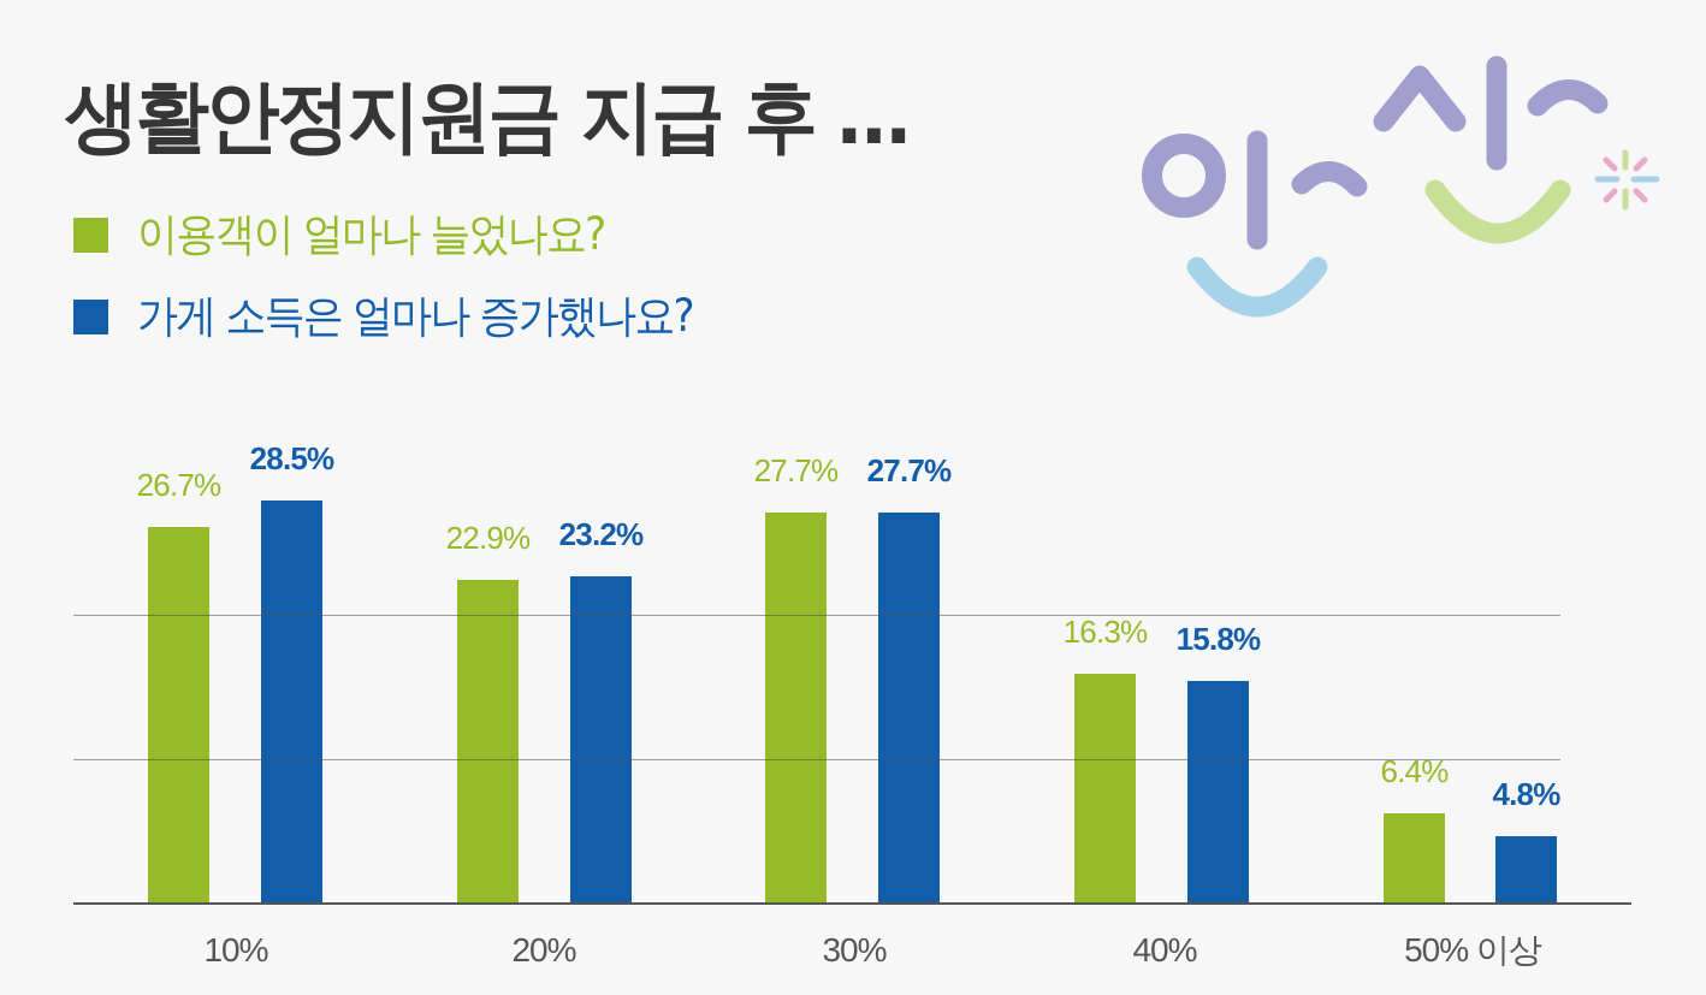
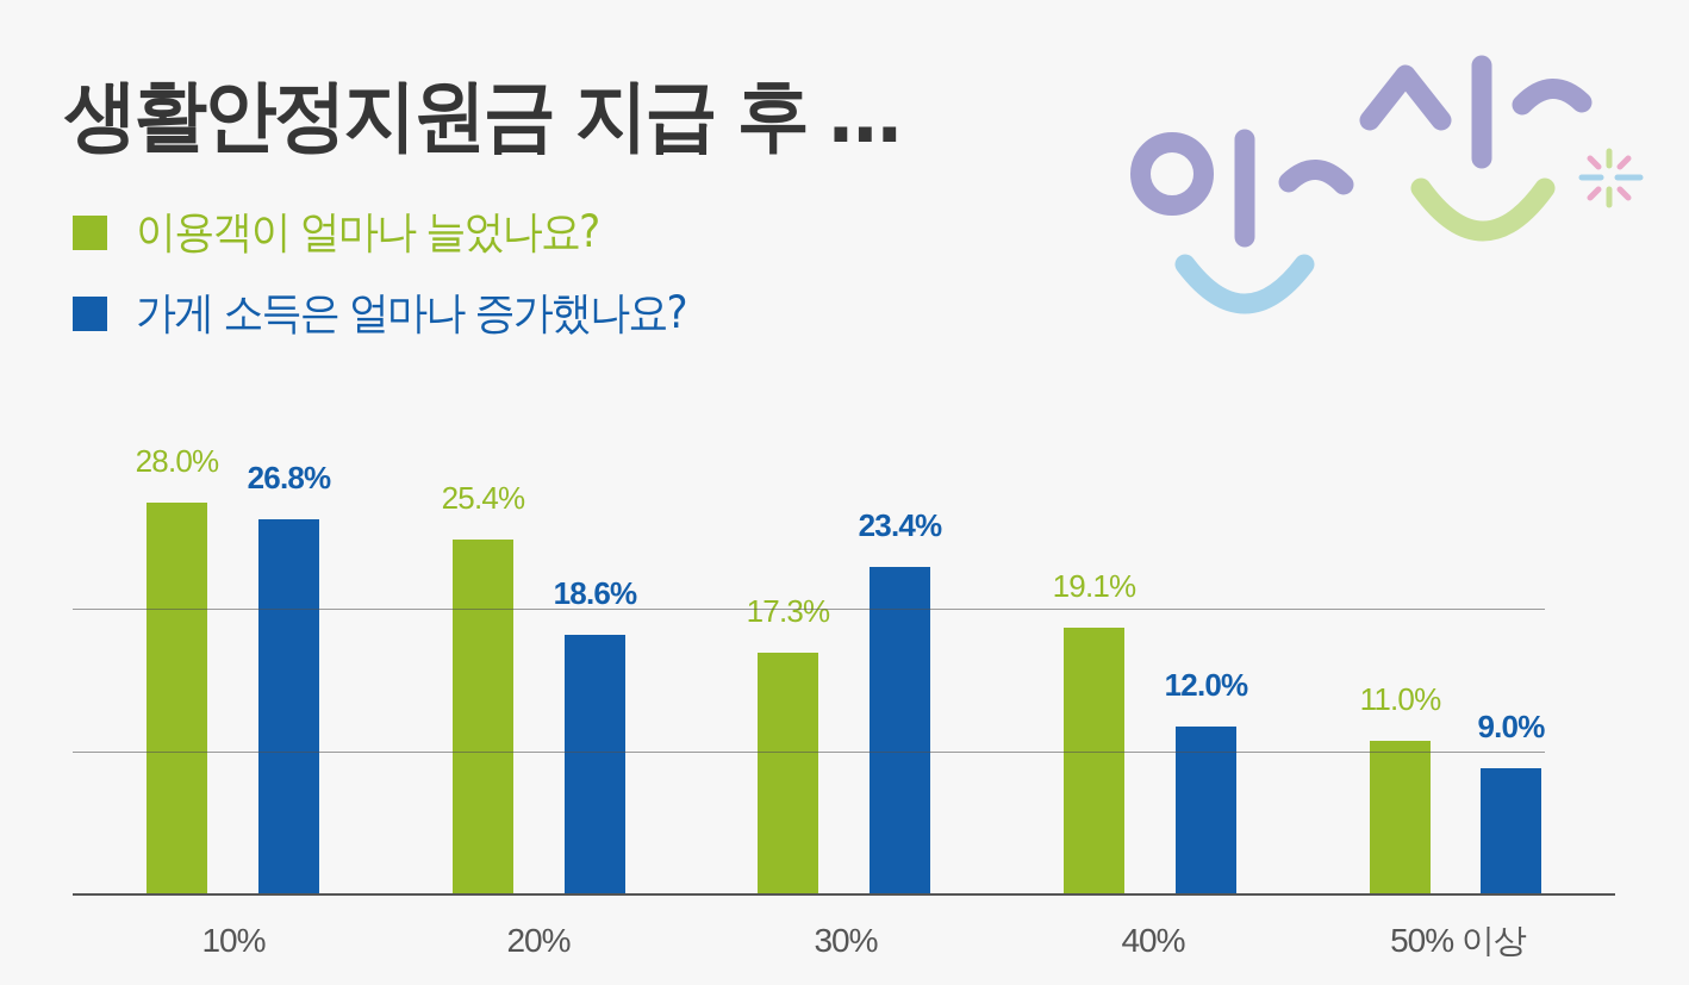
이용객이 얼마나 늘었나요?/10%: 26.7% -> 28.0%
가게 소득은 얼마나 증가했나요?/10%: 28.5% -> 26.8%
이용객이 얼마나 늘었나요?/20%: 22.9% -> 25.4%
가게 소득은 얼마나 증가했나요?/20%: 23.2% -> 18.6%
이용객이 얼마나 늘었나요?/30%: 27.7% -> 17.3%
가게 소득은 얼마나 증가했나요?/30%: 27.7% -> 23.4%
이용객이 얼마나 늘었나요?/40%: 16.3% -> 19.1%
가게 소득은 얼마나 증가했나요?/40%: 15.8% -> 12.0%
이용객이 얼마나 늘었나요?/50% 이상: 6.4% -> 11.0%
가게 소득은 얼마나 증가했나요?/50% 이상: 4.8% -> 9.0%
